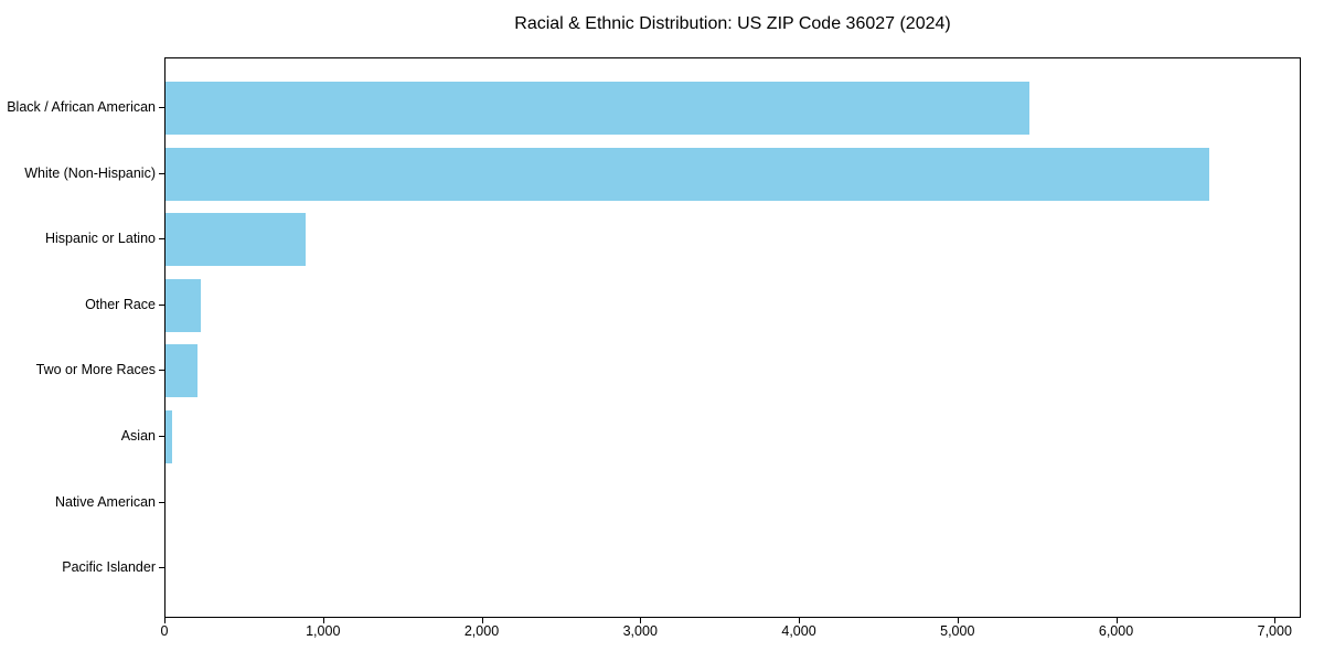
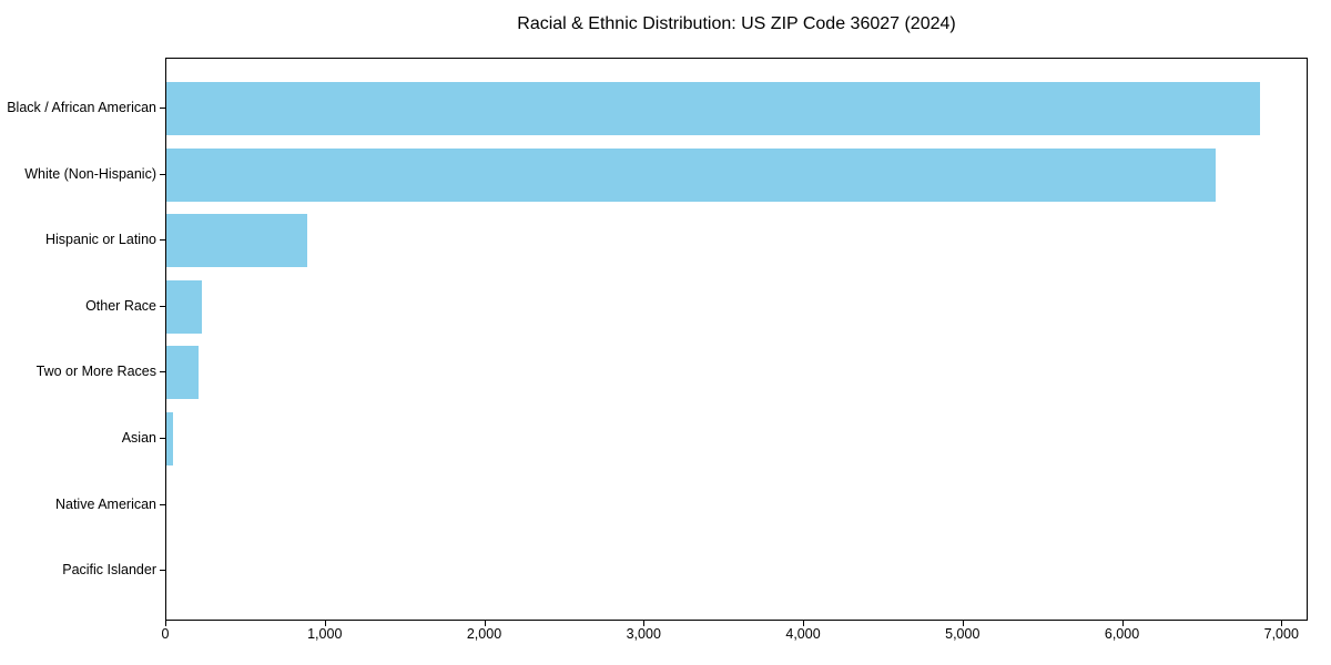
Black / African American: 5460 -> 6870
